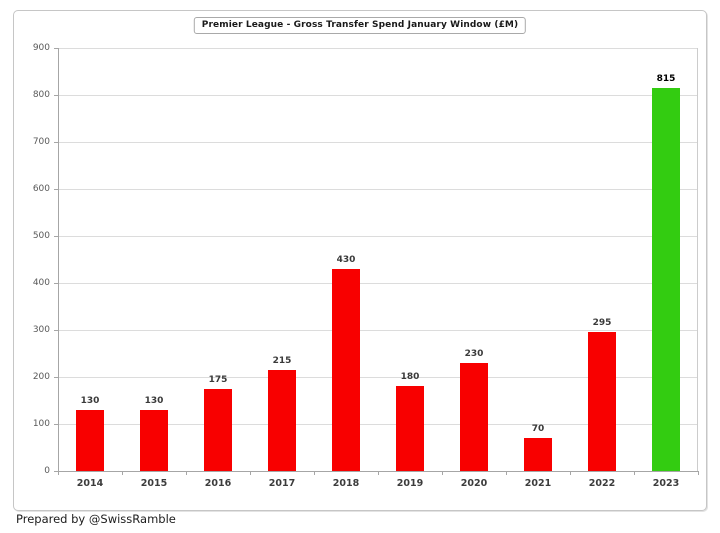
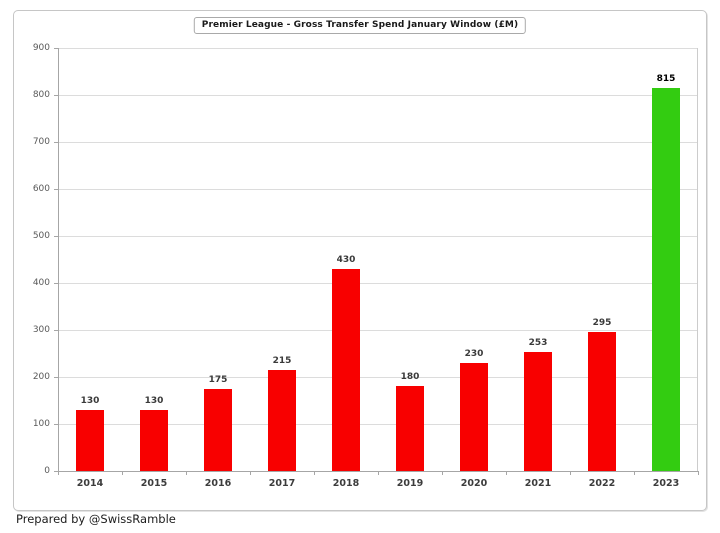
2021: 70 -> 253
